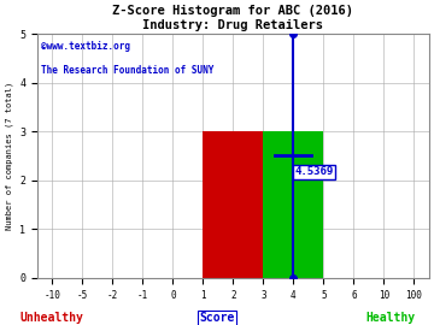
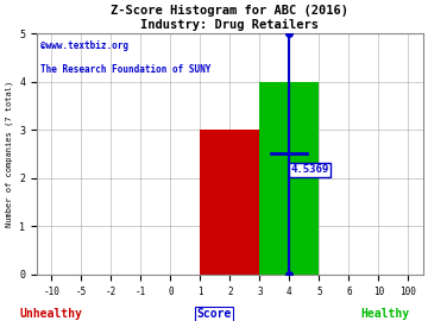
4: 3 -> 4
